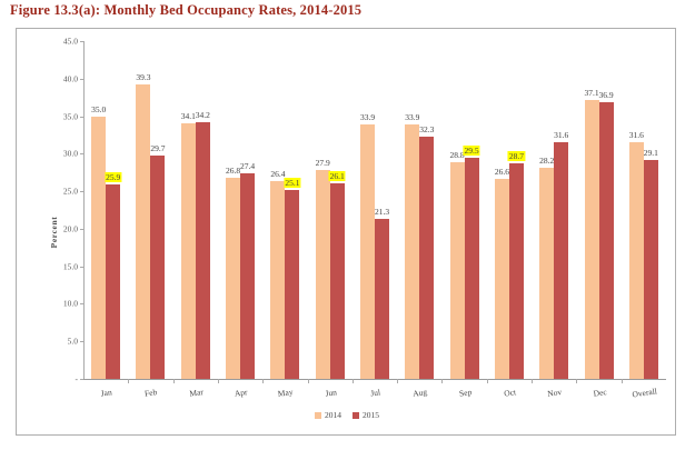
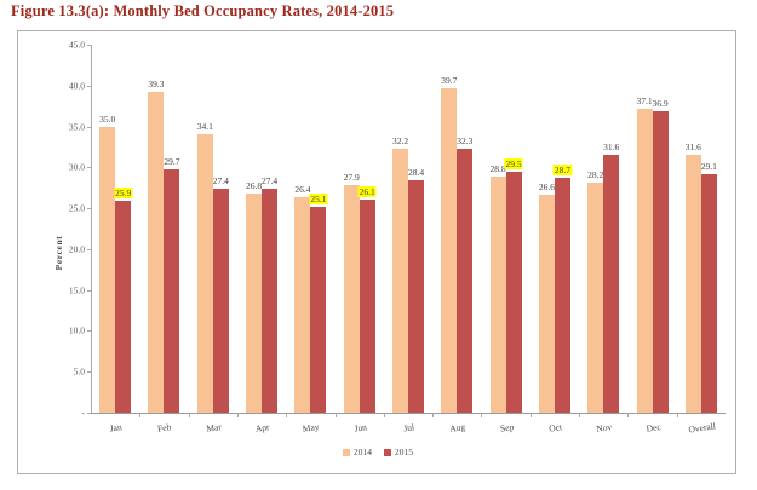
2015/Mar: 34.2 -> 27.4
2014/Jul: 33.9 -> 32.2
2015/Jul: 21.3 -> 28.4
2014/Aug: 33.9 -> 39.7
